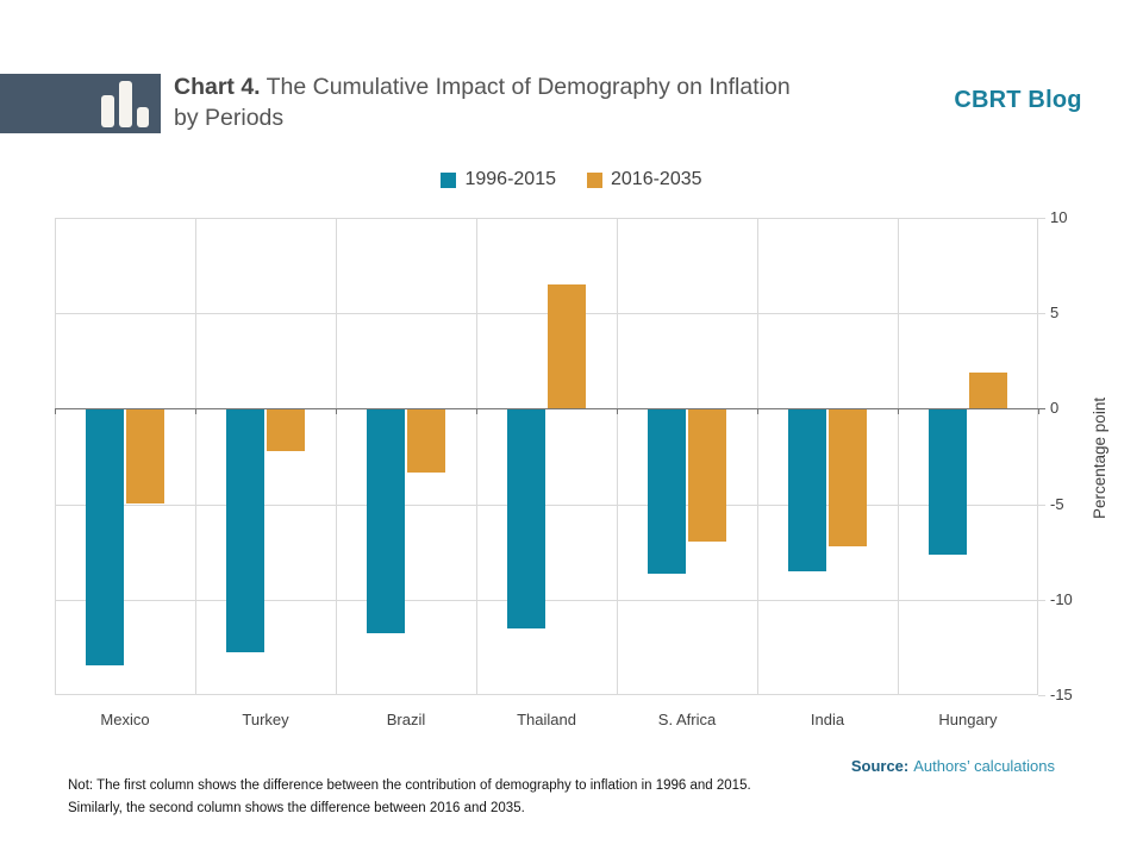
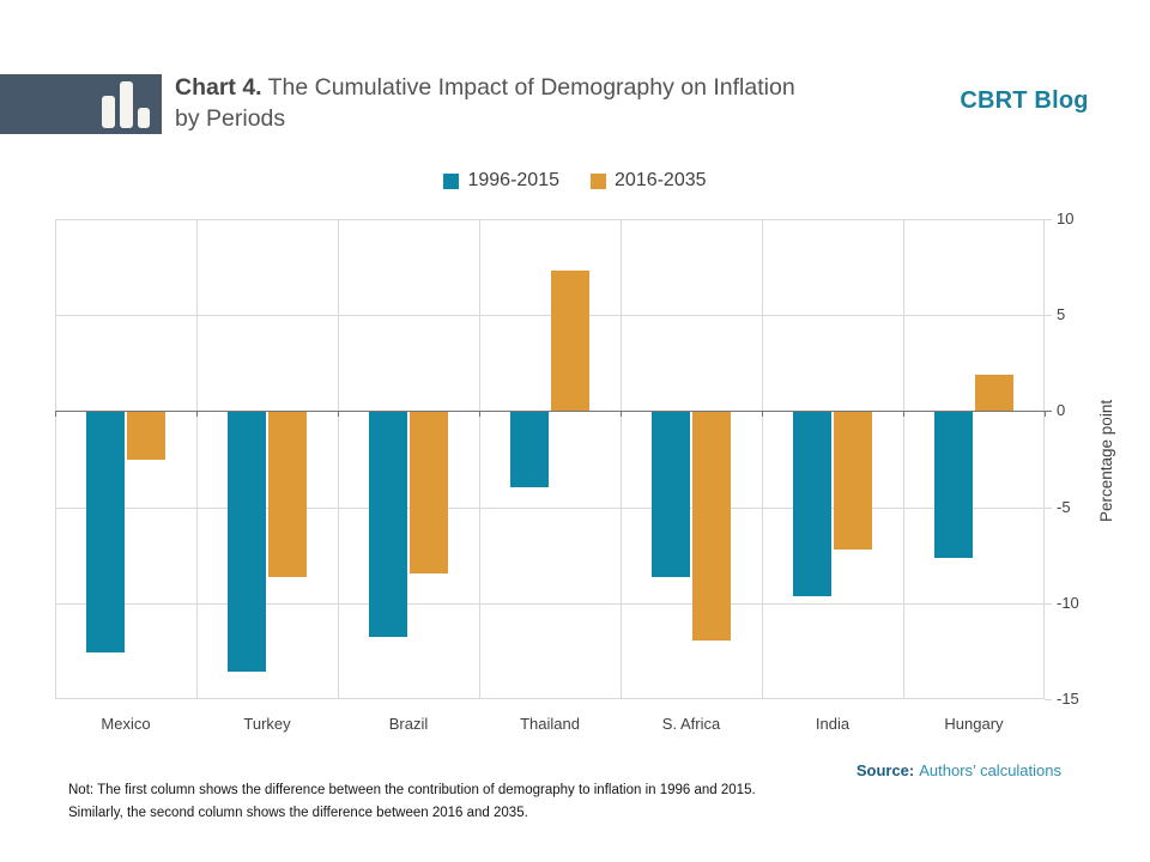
1996-2015/Mexico: -13.4 -> -12.5
2016-2035/Mexico: -4.9 -> -2.5
1996-2015/Turkey: -12.7 -> -13.5
2016-2035/Turkey: -2.2 -> -8.6
2016-2035/Brazil: -3.3 -> -8.4
1996-2015/Thailand: -11.5 -> -3.9
2016-2035/Thailand: 6.5 -> 7.3
2016-2035/S. Africa: -6.9 -> -11.9
1996-2015/India: -8.5 -> -9.6
